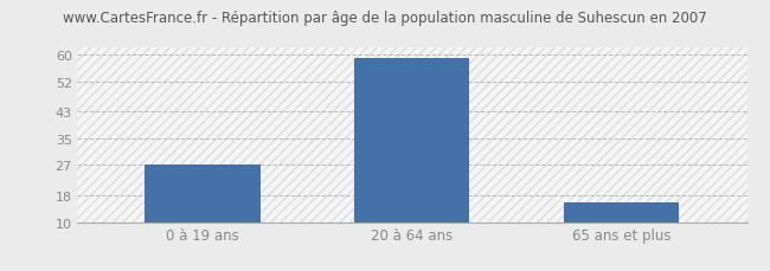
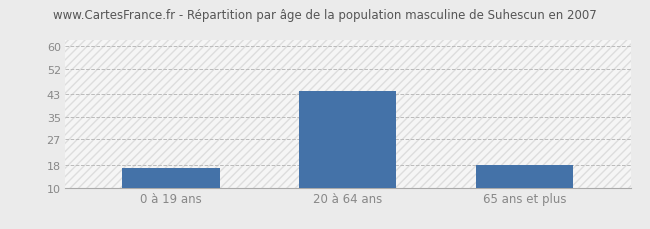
0 à 19 ans: 27 -> 17
20 à 64 ans: 59 -> 44
65 ans et plus: 16 -> 18
